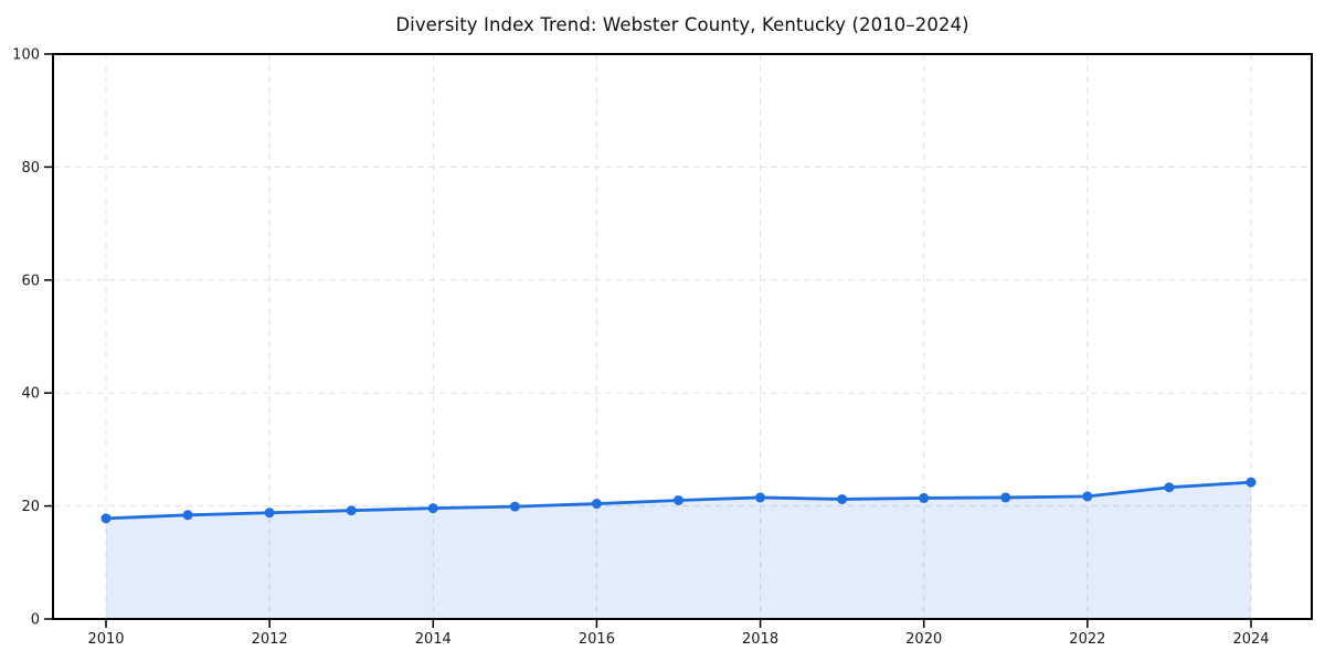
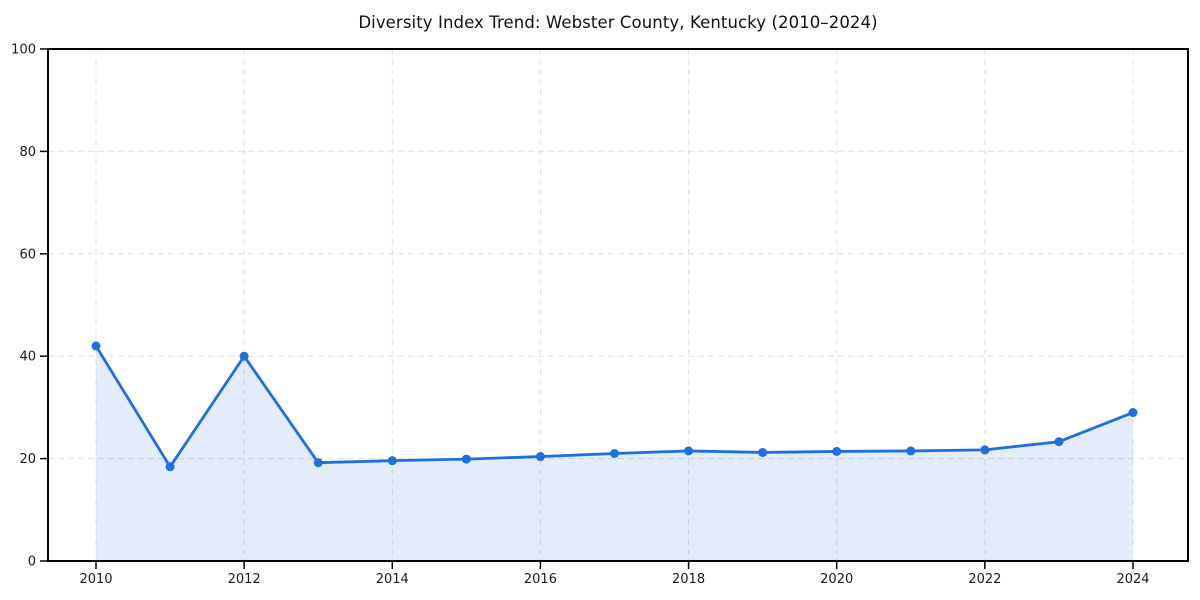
2010: 18 -> 42
2012: 19 -> 40
2024: 24 -> 29
